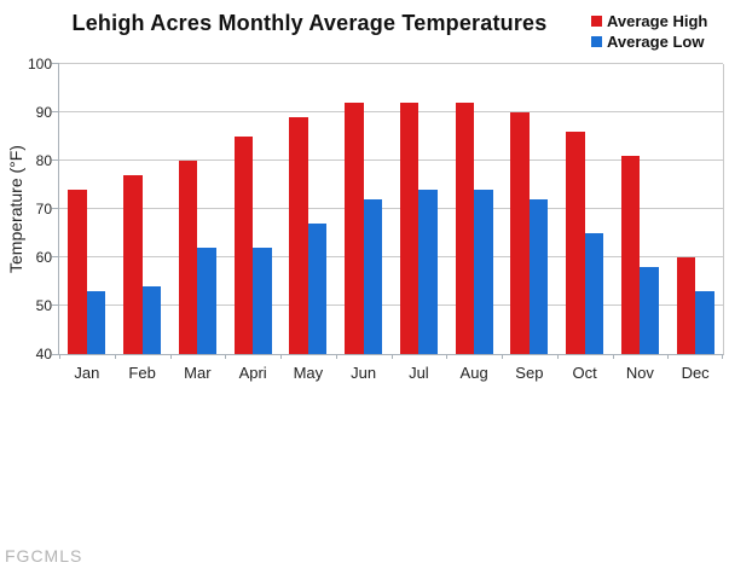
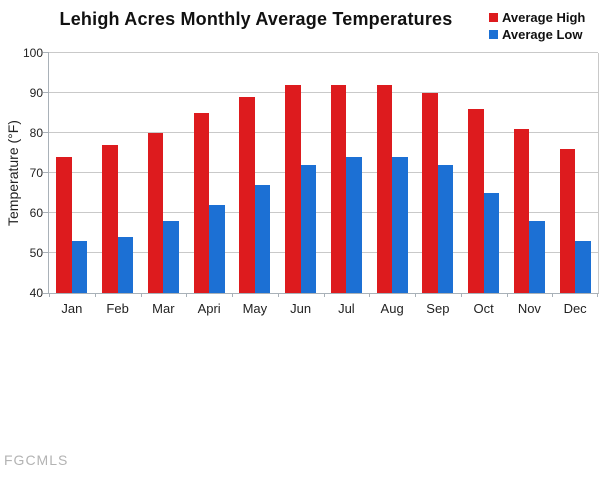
Average Low/Mar: 62 -> 58
Average High/Dec: 60 -> 76
